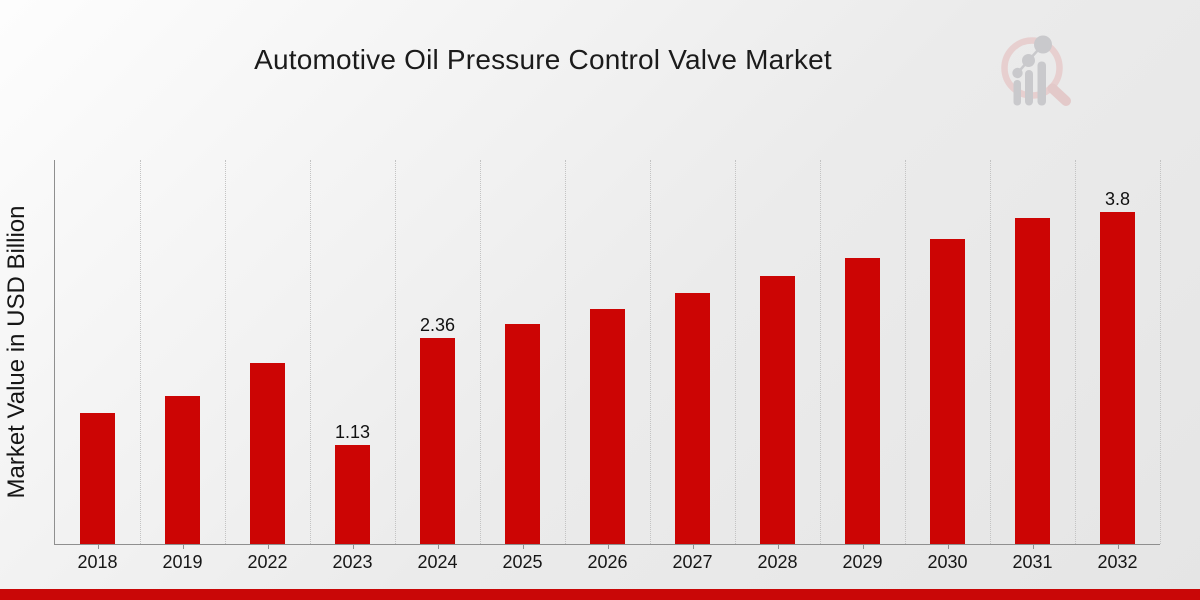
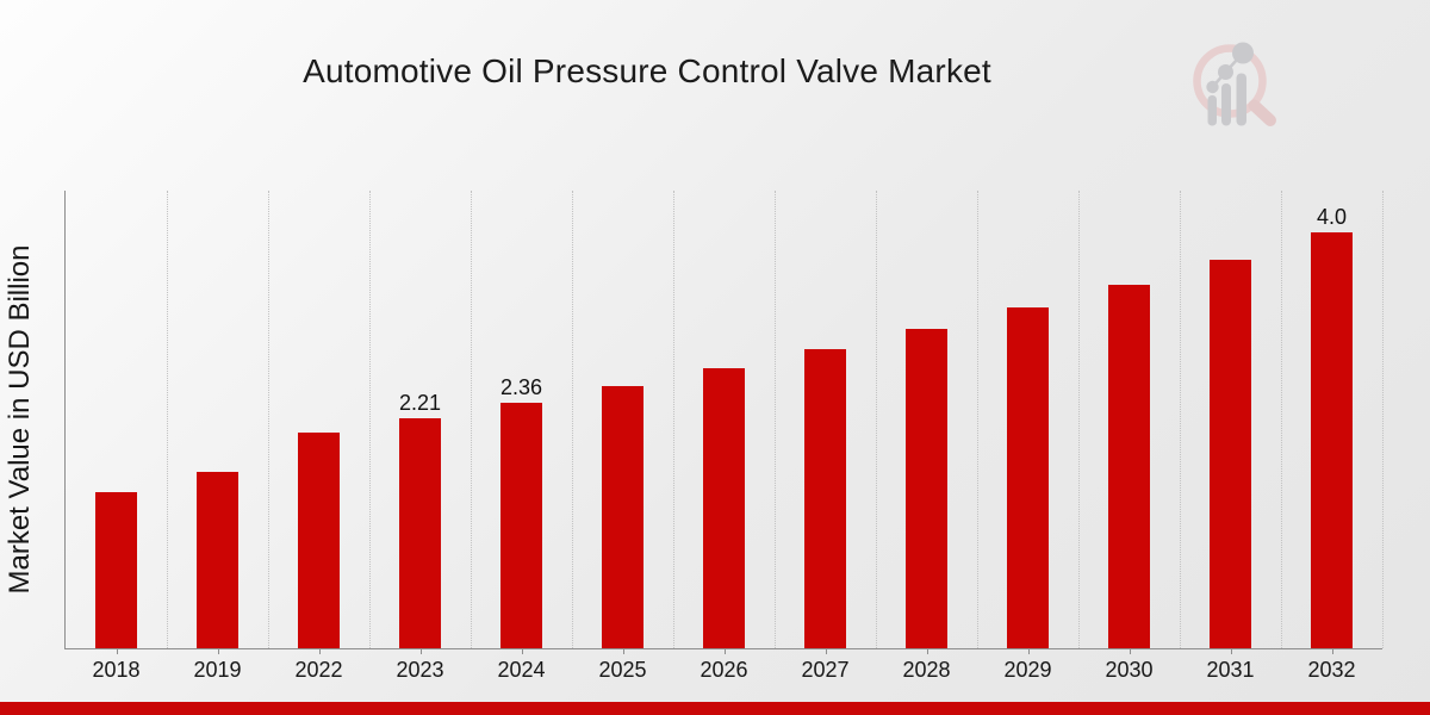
2023: 1.13 -> 2.21
2032: 3.8 -> 4.0
